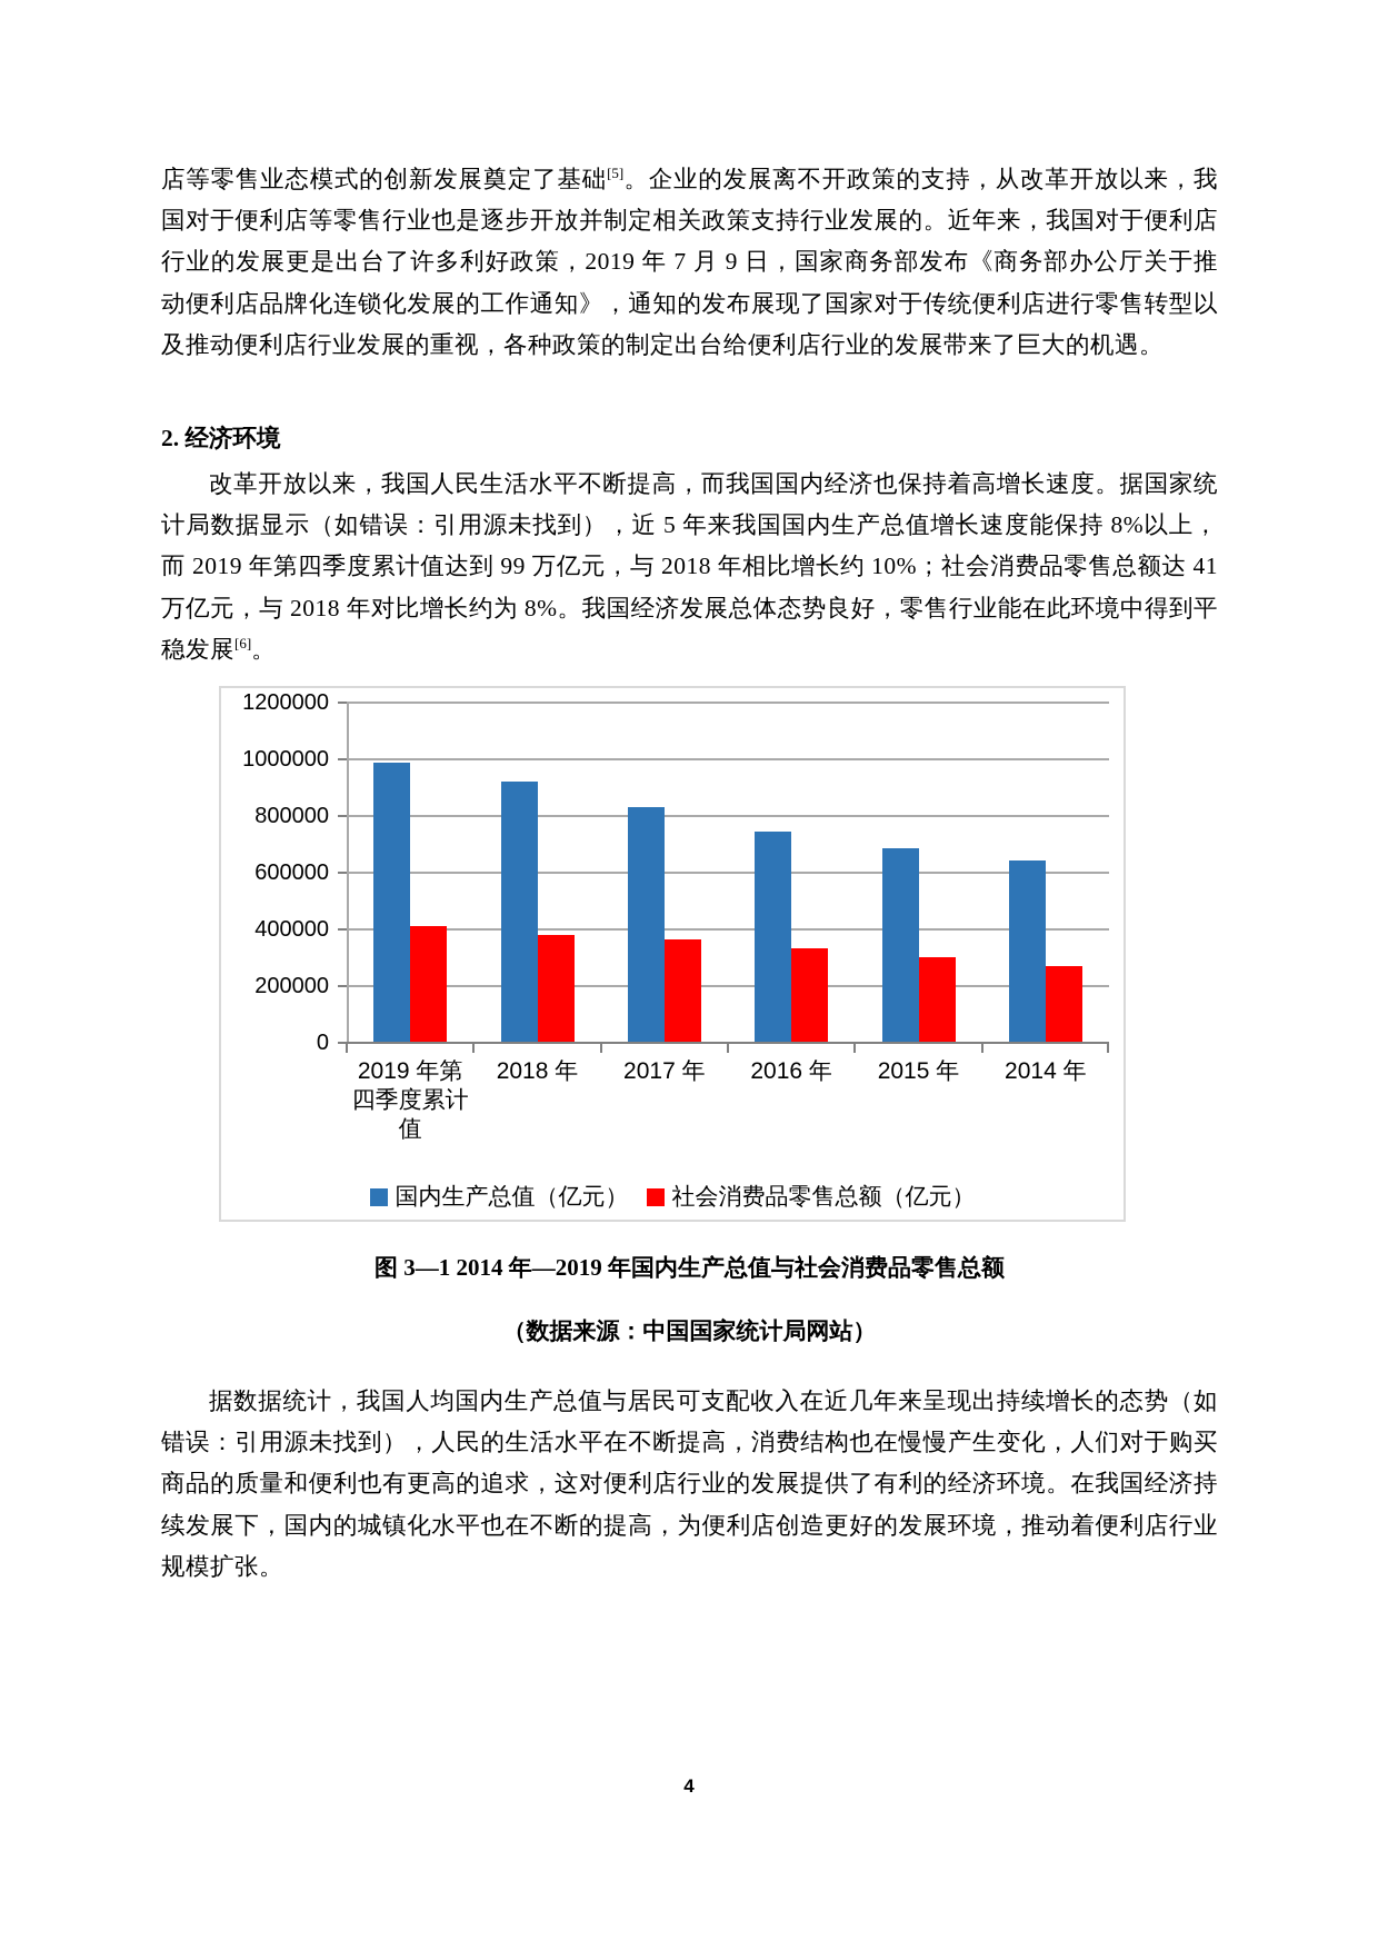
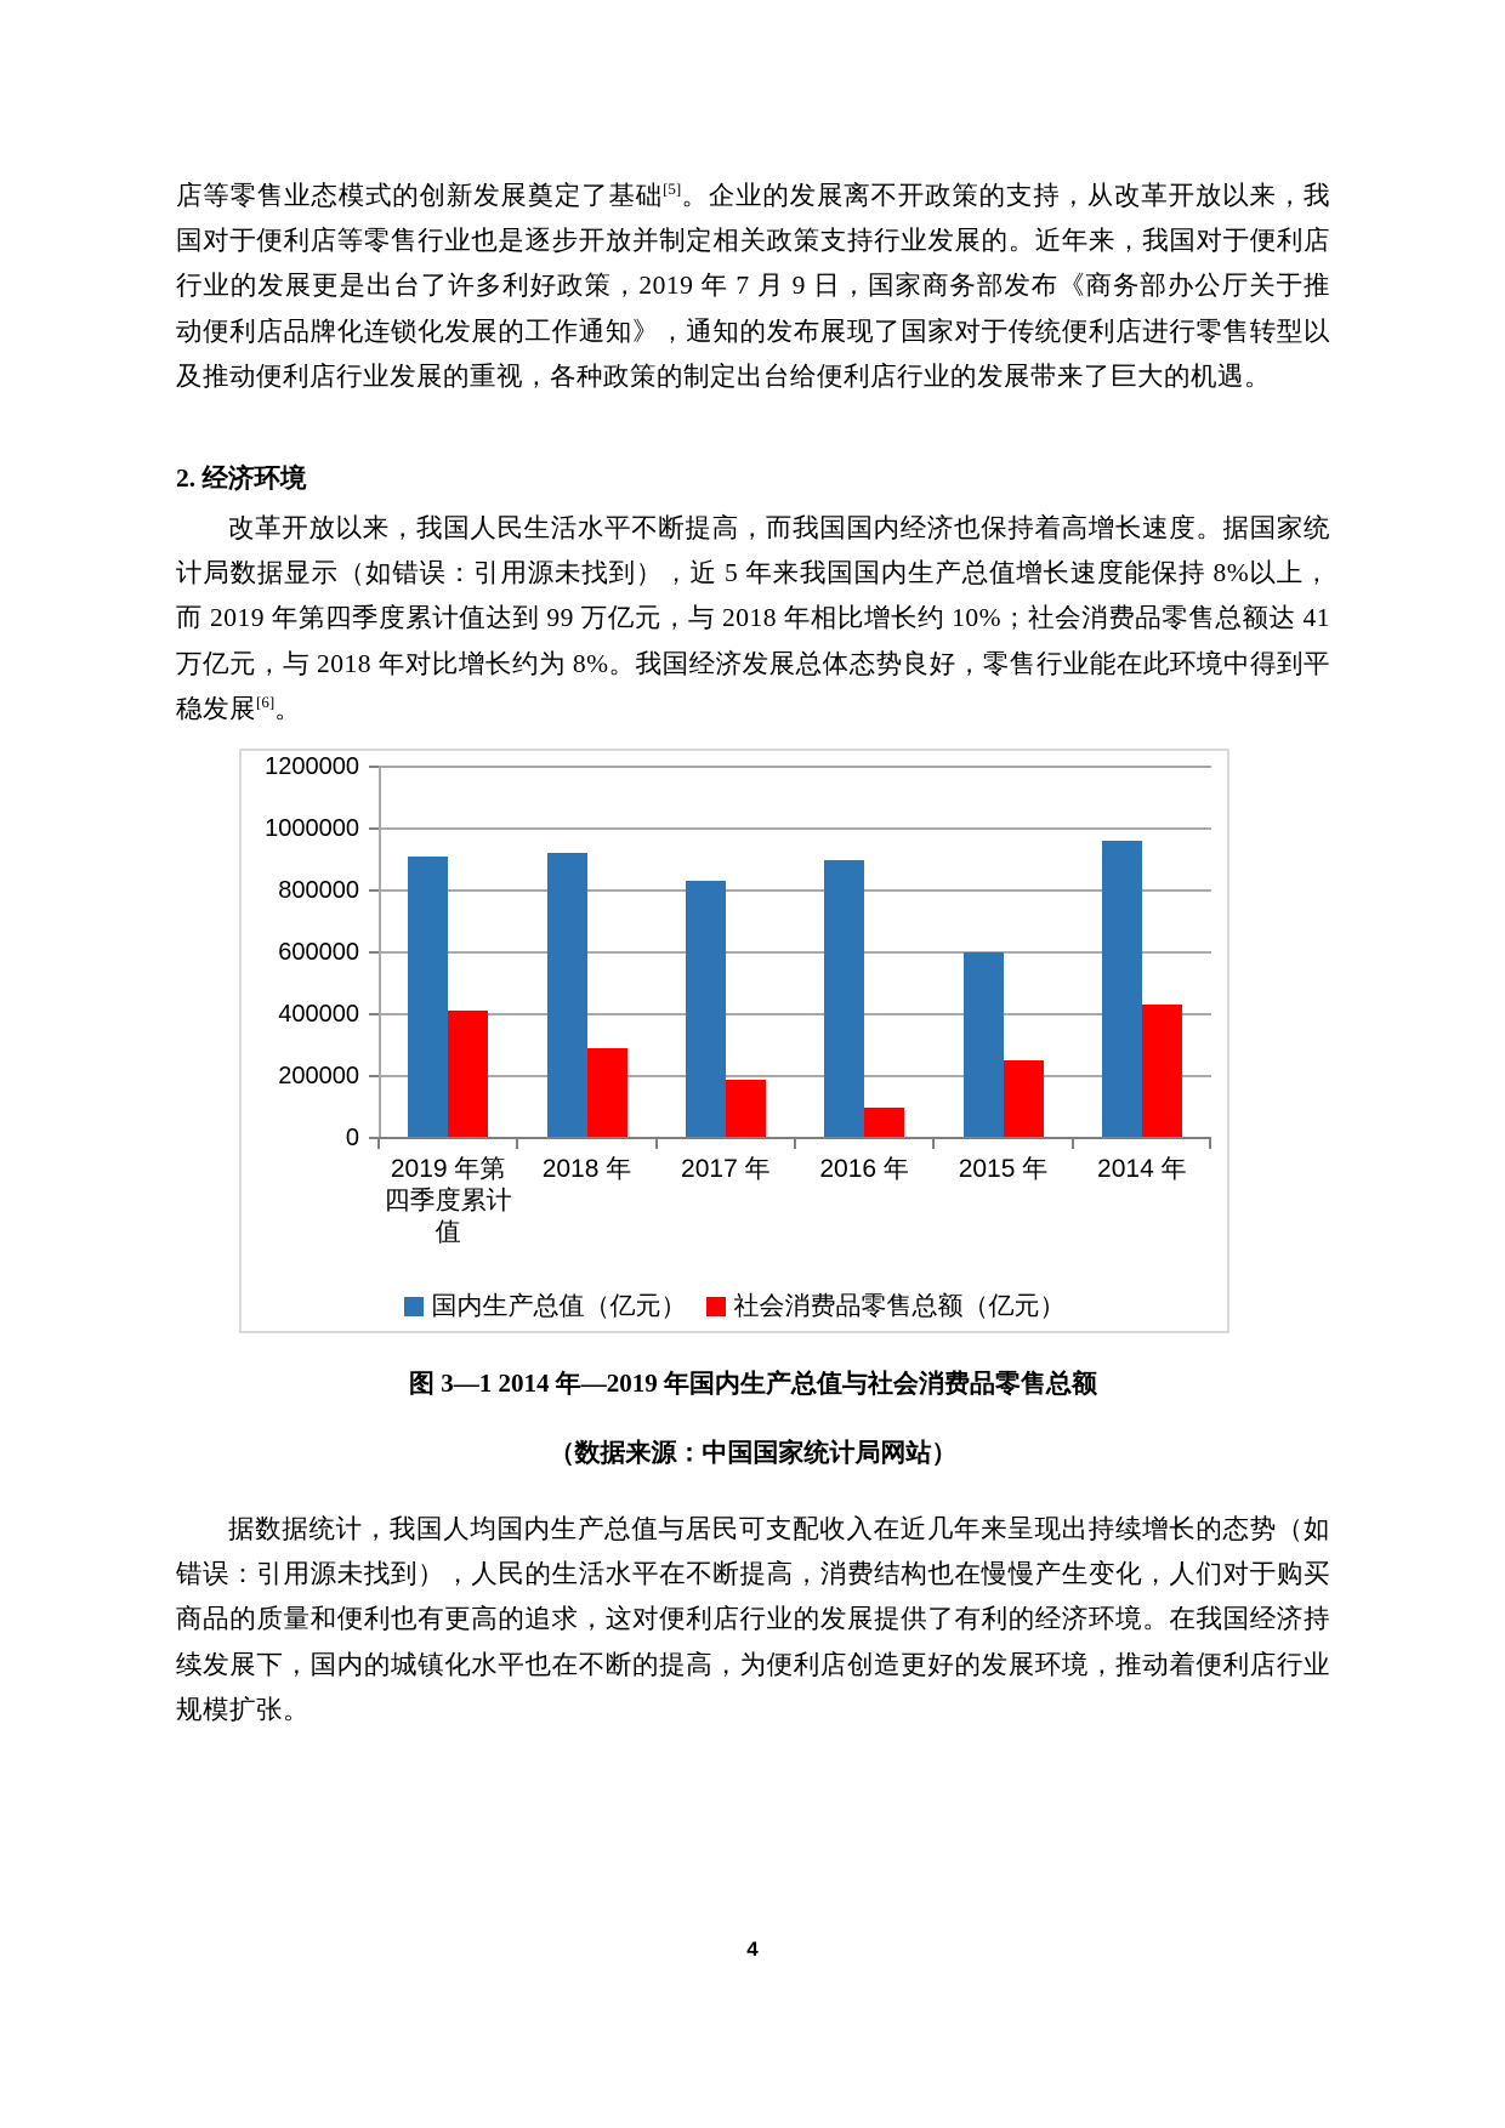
国内生产总值（亿元）/2019 年第四季度累计值: 990000 -> 910000
社会消费品零售总额（亿元）/2018 年: 380000 -> 290000
社会消费品零售总额（亿元）/2017 年: 370000 -> 190000
国内生产总值（亿元）/2016 年: 740000 -> 900000
社会消费品零售总额（亿元）/2016 年: 330000 -> 100000
国内生产总值（亿元）/2015 年: 690000 -> 600000
社会消费品零售总额（亿元）/2015 年: 300000 -> 250000
国内生产总值（亿元）/2014 年: 640000 -> 960000
社会消费品零售总额（亿元）/2014 年: 270000 -> 430000
